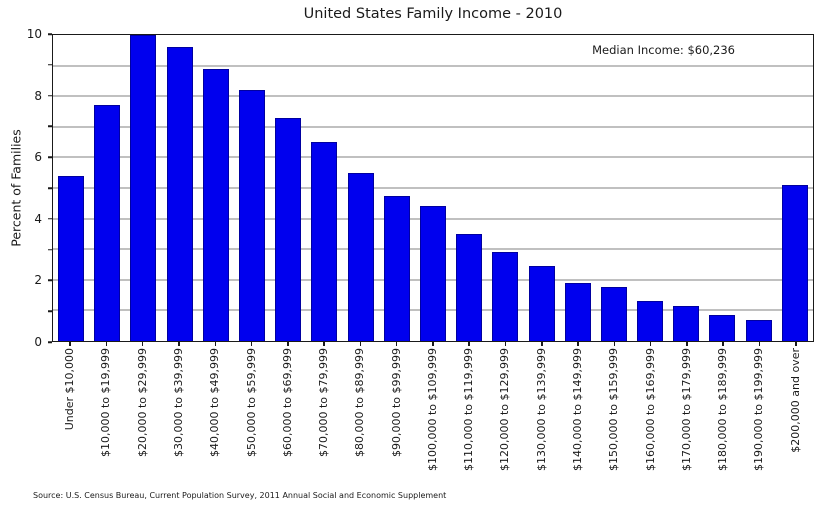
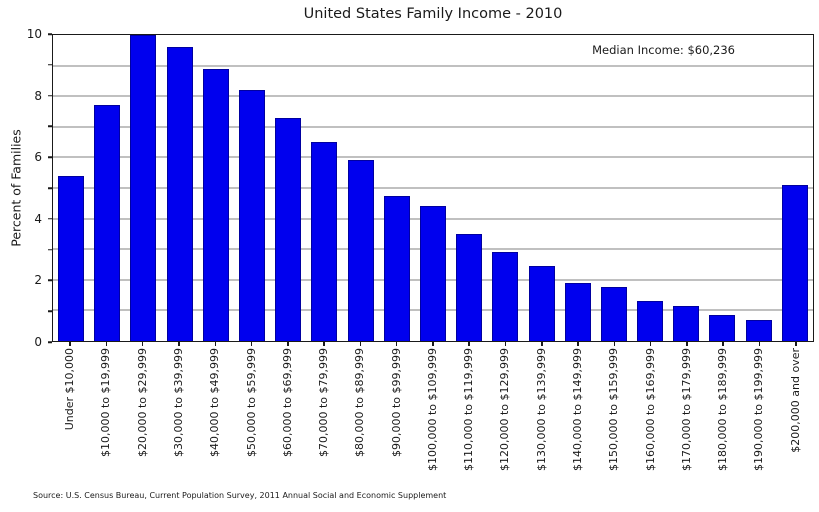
$80,000 to $89,999: 5.5 -> 5.9
